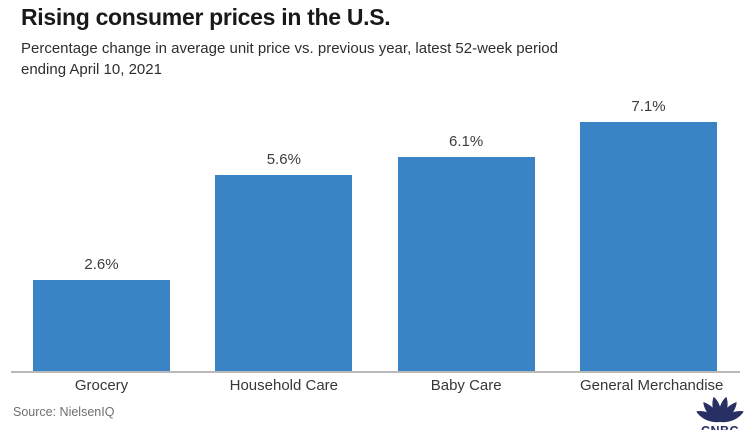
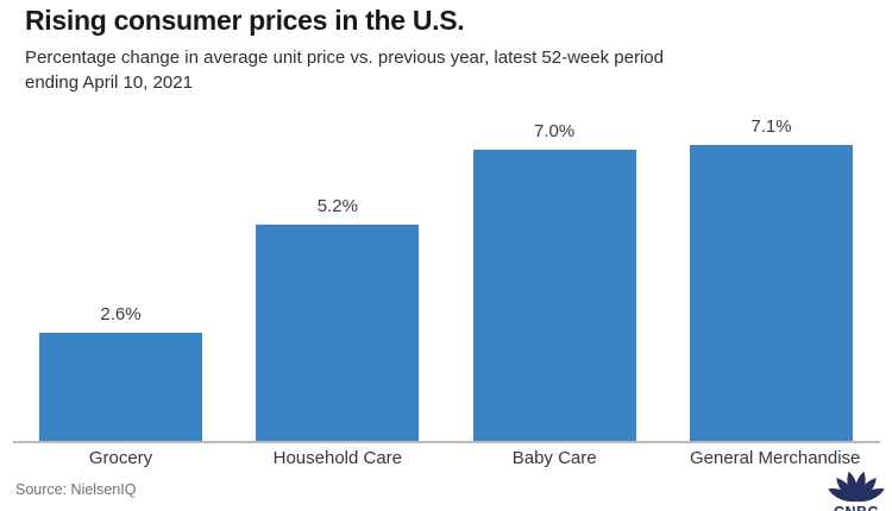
Household Care: 5.6% -> 5.2%
Baby Care: 6.1% -> 7.0%
